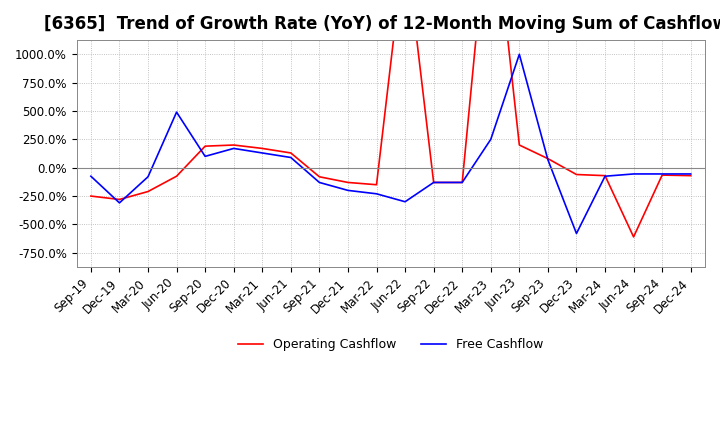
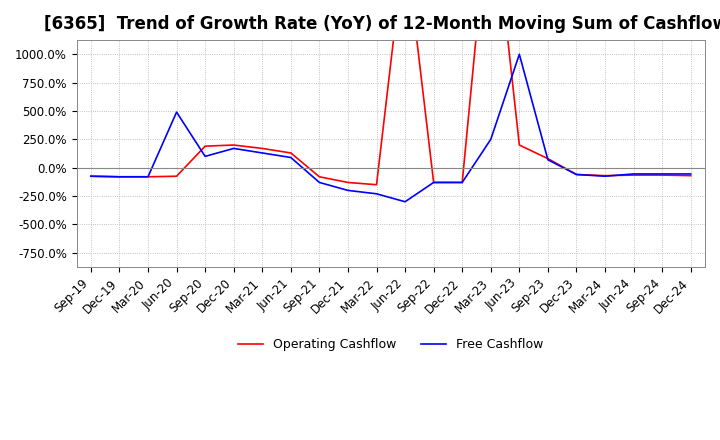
Operating Cashflow/Sep-19: -250% -> -80%
Operating Cashflow/Dec-19: -280% -> -80%
Free Cashflow/Dec-19: -310% -> -80%
Operating Cashflow/Mar-20: -210% -> -80%
Free Cashflow/Dec-23: -580% -> -60%
Operating Cashflow/Jun-24: -610% -> -60%
